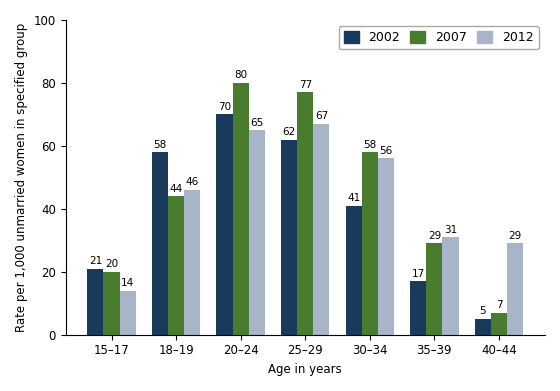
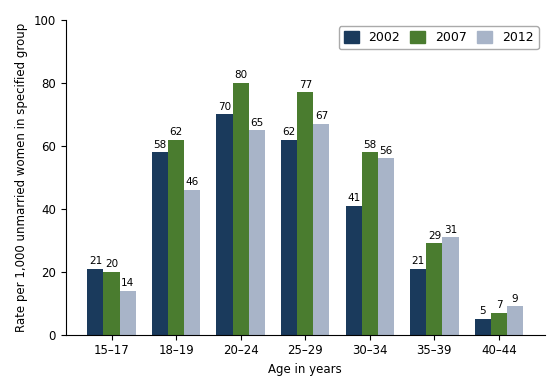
2007/18–19: 44 -> 62
2002/35–39: 17 -> 21
2012/40–44: 29 -> 9
